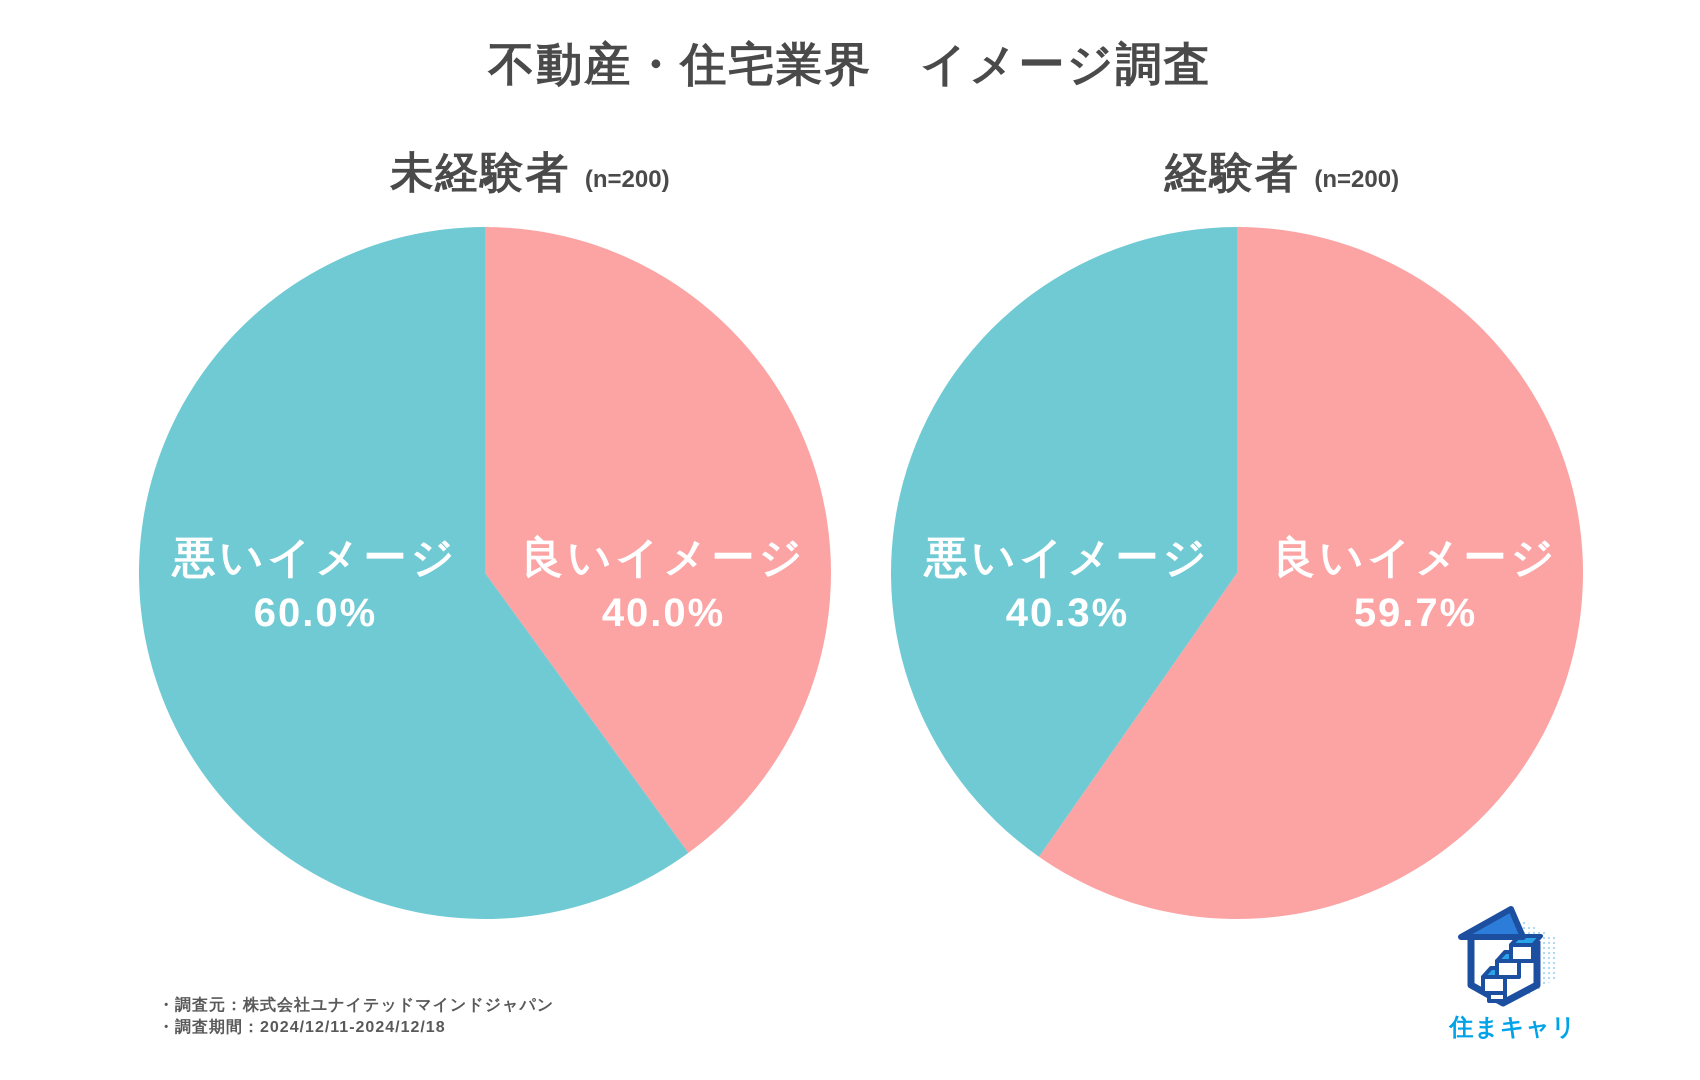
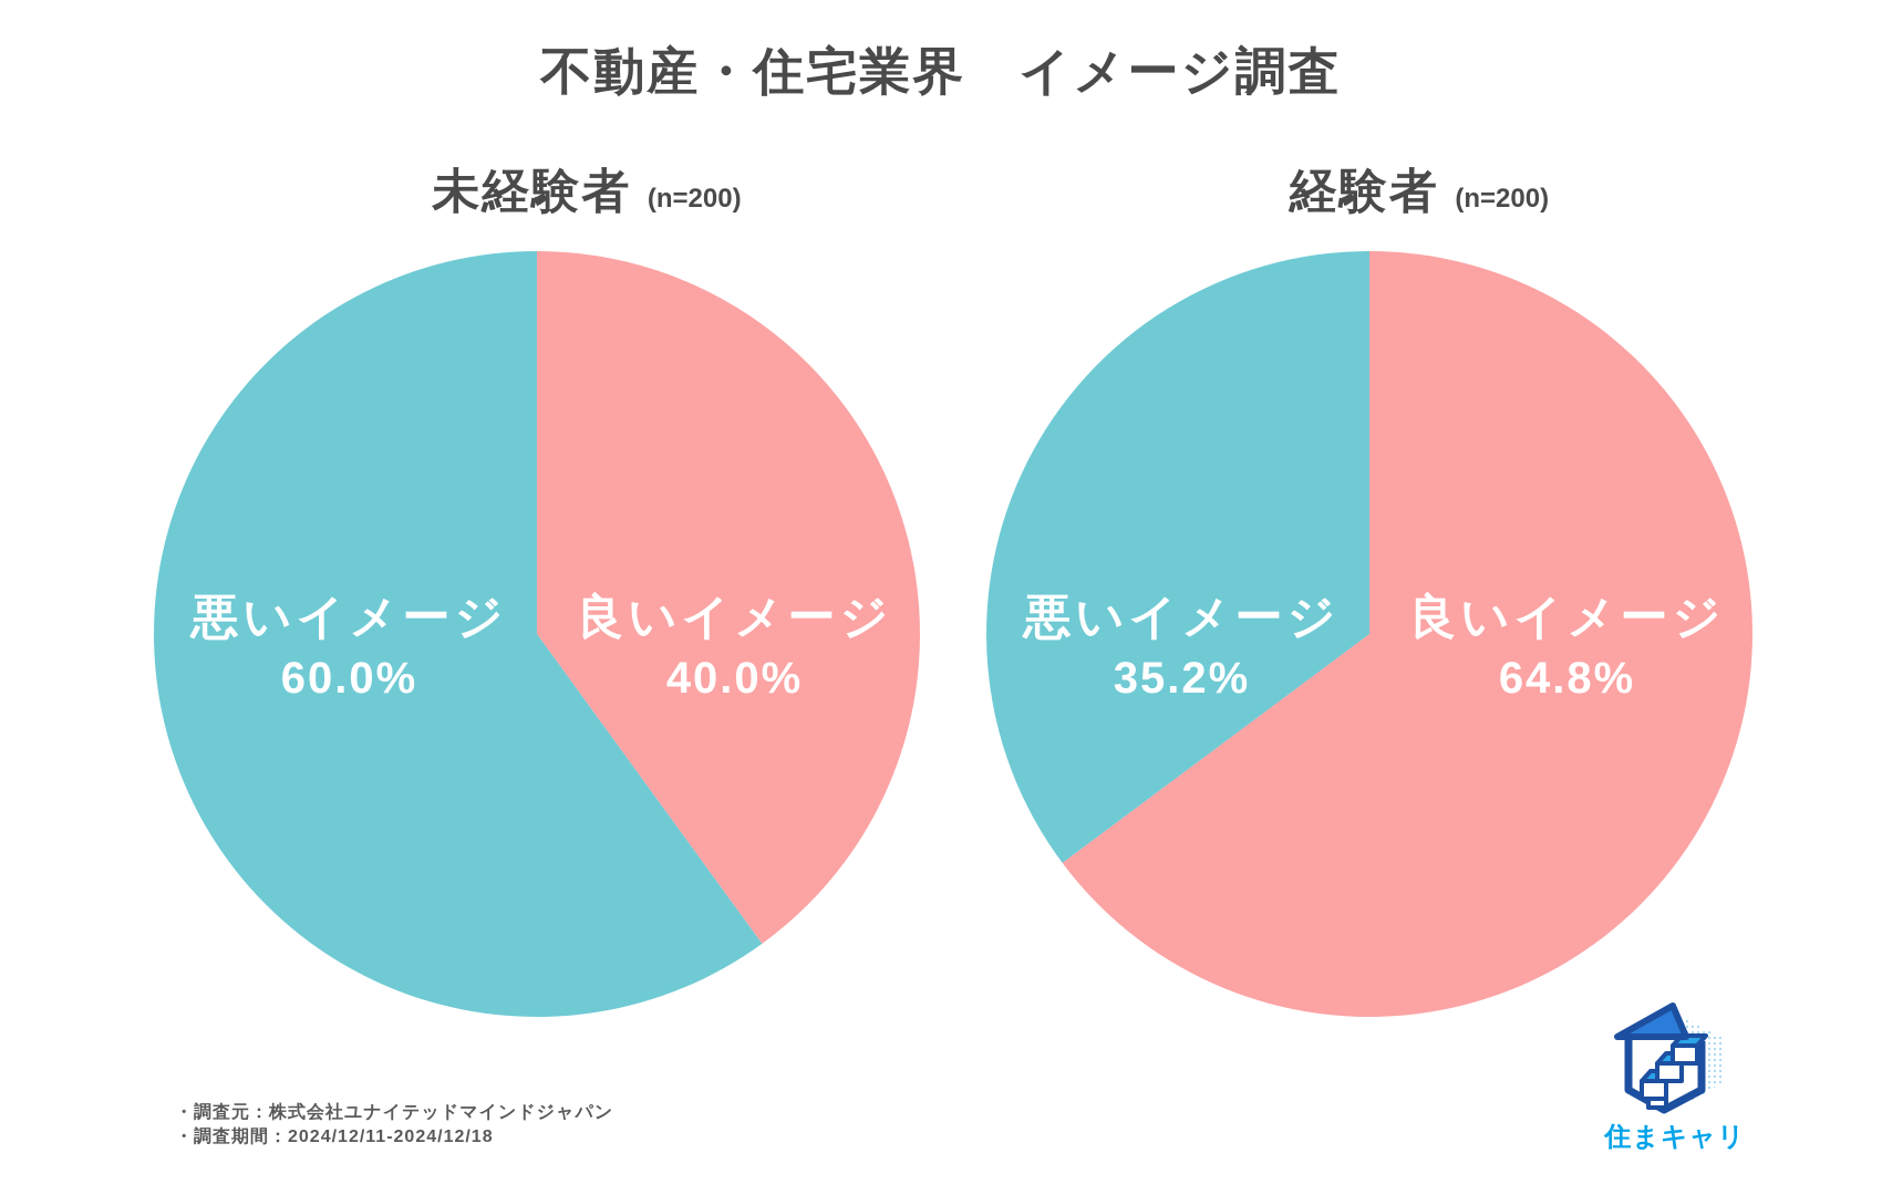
経験者/良いイメージ: 59.7% -> 64.8%
経験者/悪いイメージ: 40.3% -> 35.2%
